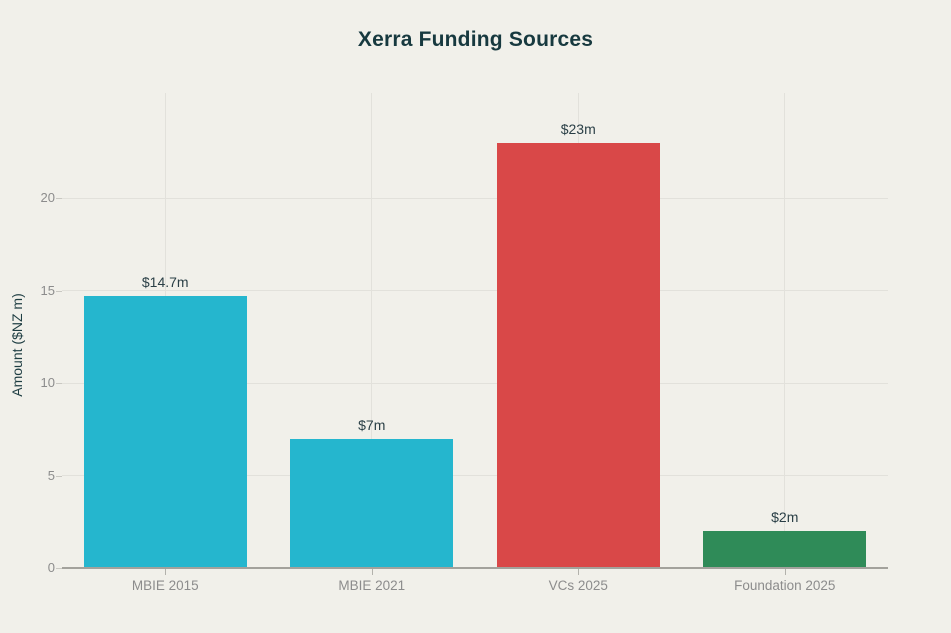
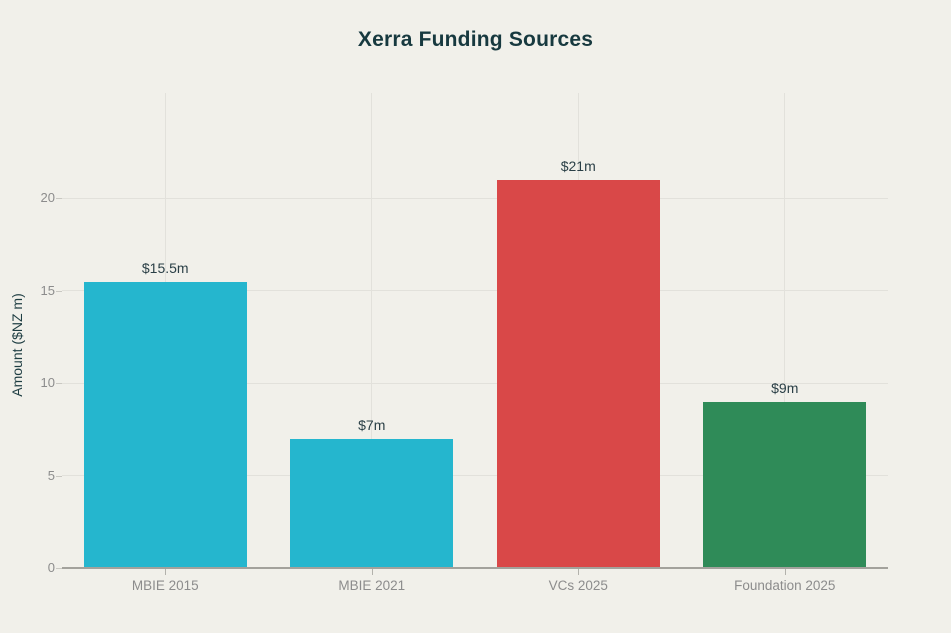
MBIE 2015: $14.7m -> $15.5m
VCs 2025: $23m -> $21m
Foundation 2025: $2m -> $9m
